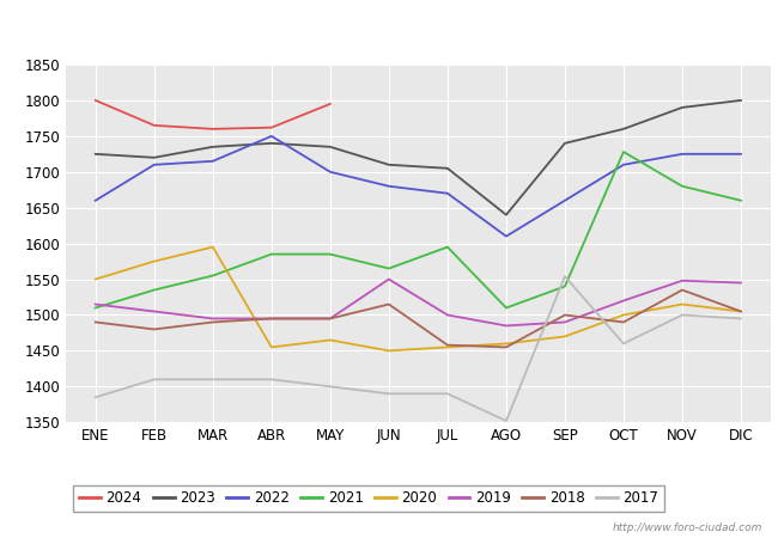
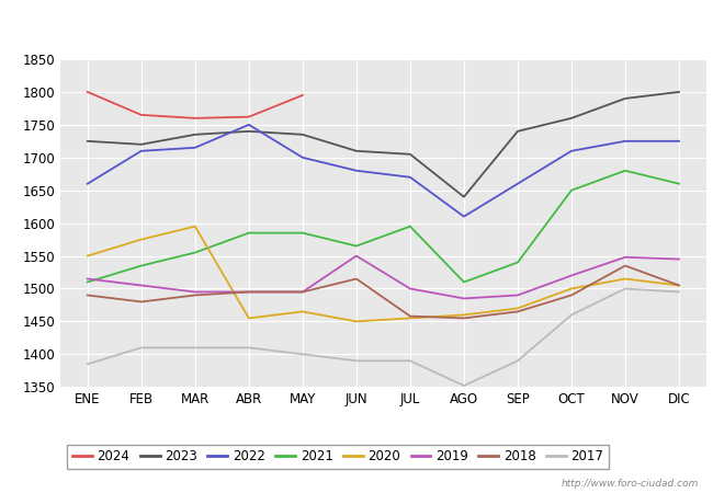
2018/SEP: 1500 -> 1465
2017/SEP: 1554 -> 1390
2021/OCT: 1728 -> 1650
